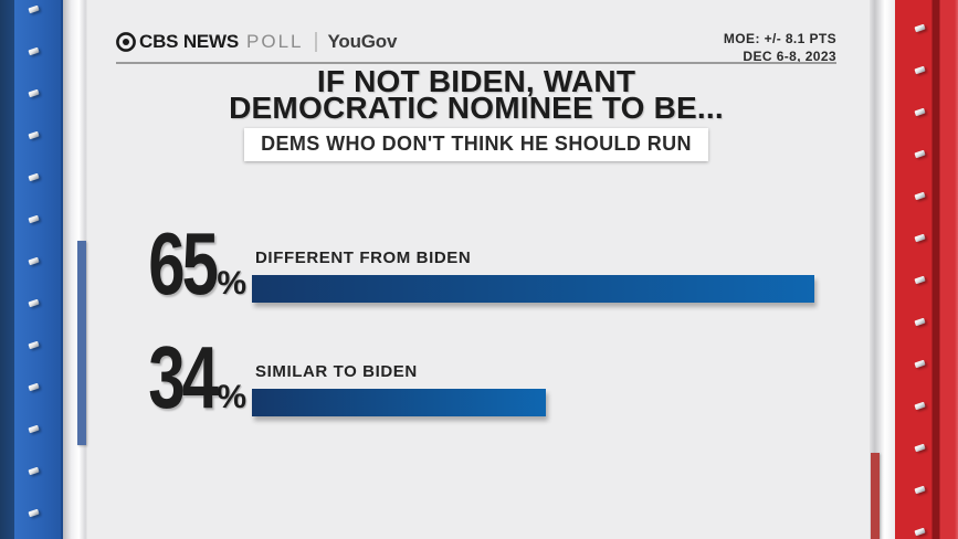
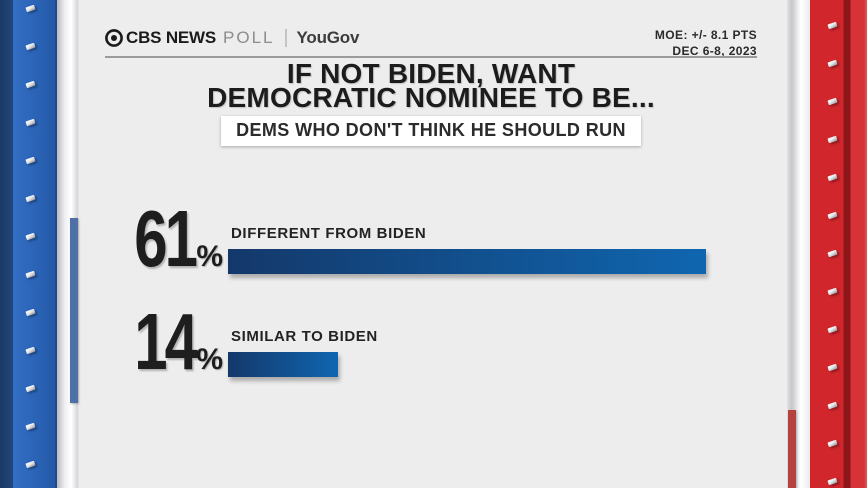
DIFFERENT FROM BIDEN: 65 -> 61
SIMILAR TO BIDEN: 34 -> 14
